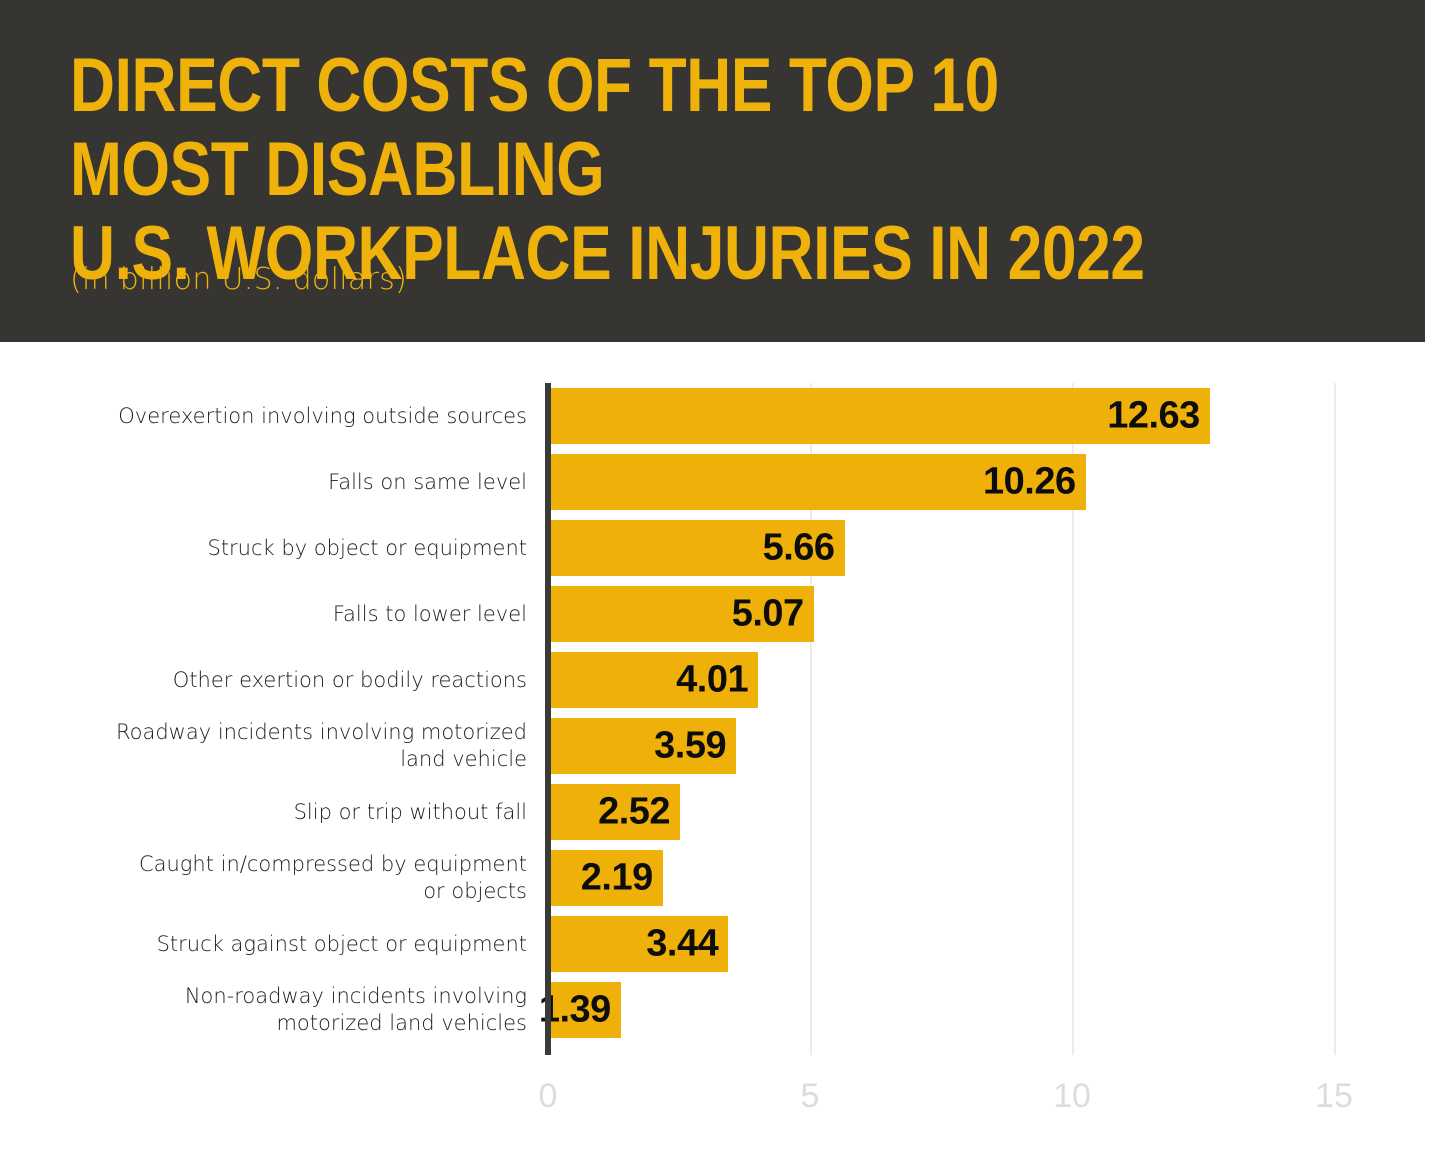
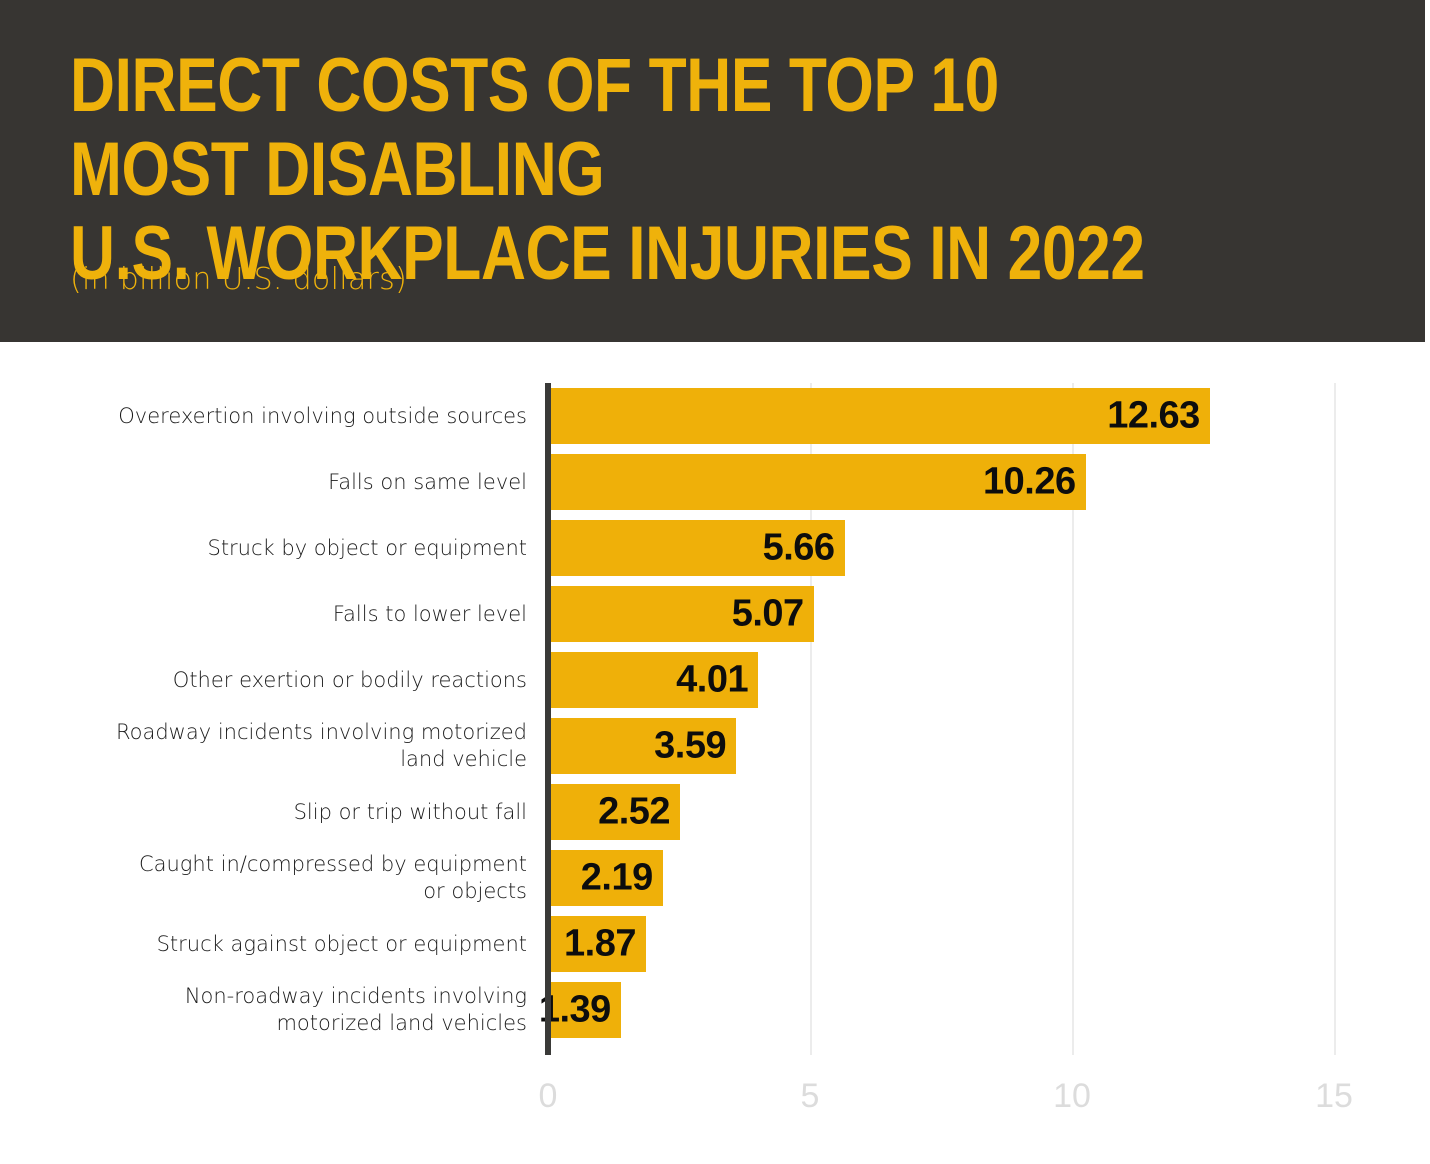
Struck against object or equipment: 3.44 -> 1.87
